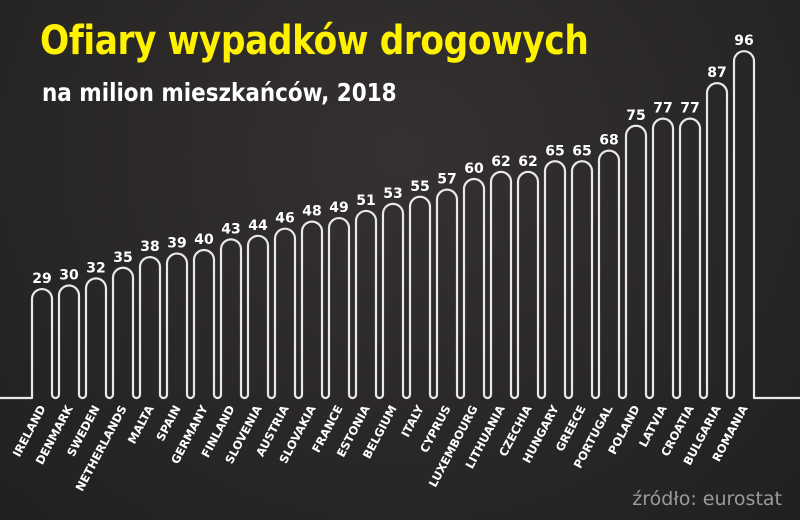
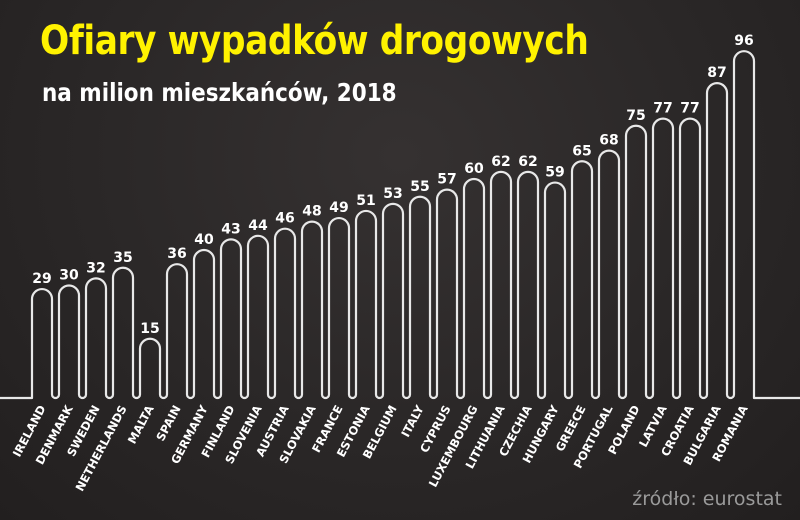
MALTA: 38 -> 15
SPAIN: 39 -> 36
HUNGARY: 65 -> 59
